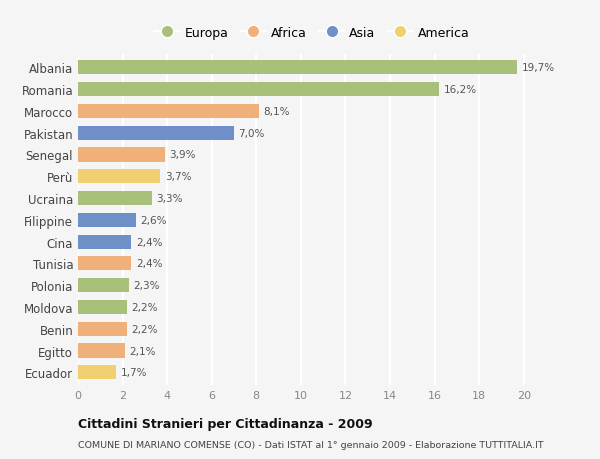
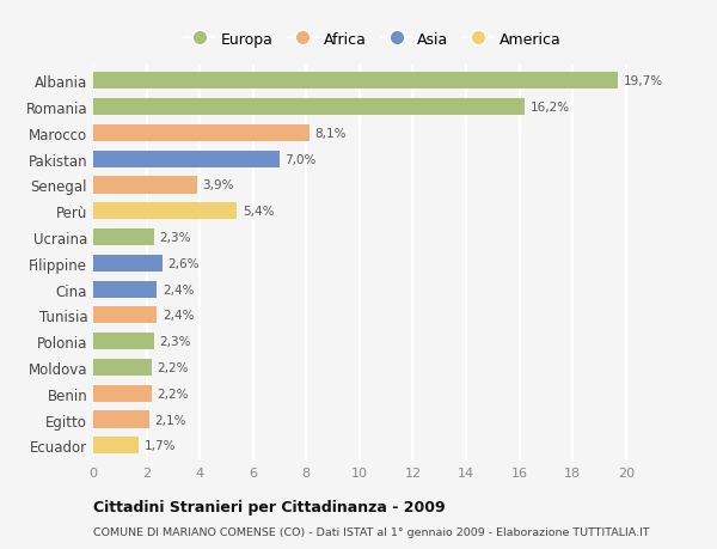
Perù: 3,7% -> 5,4%
Ucraina: 3,3% -> 2,3%
